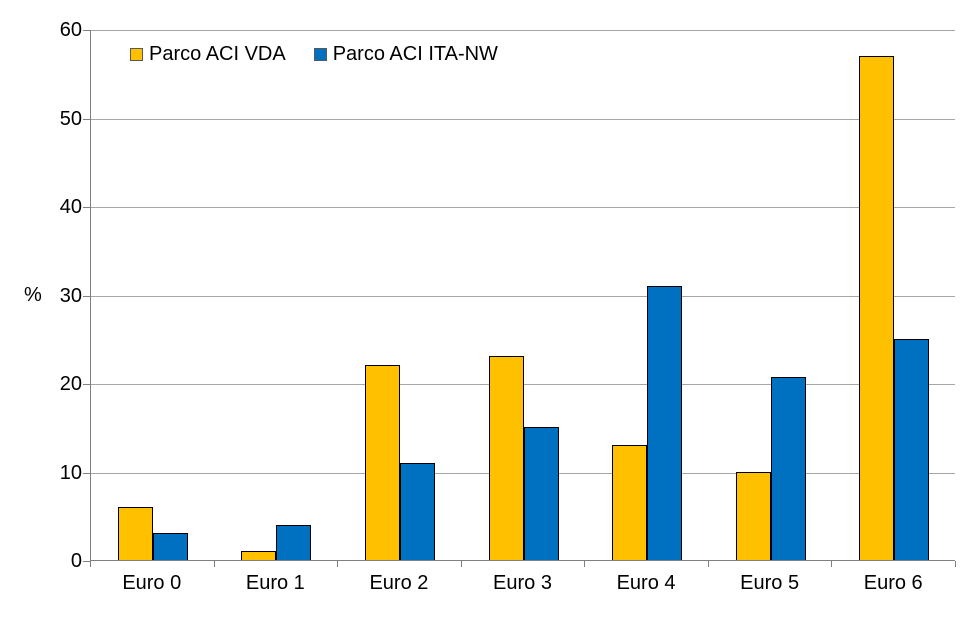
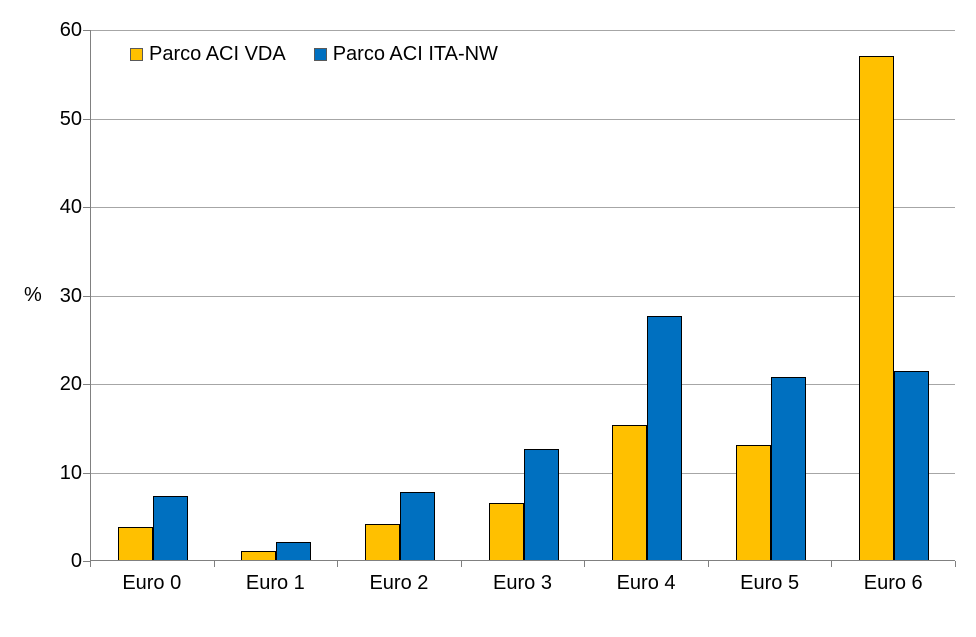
Parco ACI VDA/Euro 0: 6 -> 4
Parco ACI ITA-NW/Euro 0: 3 -> 7
Parco ACI ITA-NW/Euro 1: 4 -> 2
Parco ACI VDA/Euro 2: 22 -> 4
Parco ACI ITA-NW/Euro 2: 11 -> 8
Parco ACI VDA/Euro 3: 23 -> 6
Parco ACI ITA-NW/Euro 3: 15 -> 13
Parco ACI VDA/Euro 4: 13 -> 15
Parco ACI ITA-NW/Euro 4: 31 -> 28
Parco ACI VDA/Euro 5: 10 -> 13
Parco ACI ITA-NW/Euro 6: 25 -> 21
